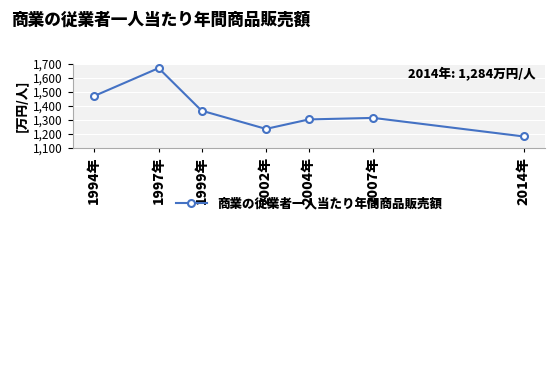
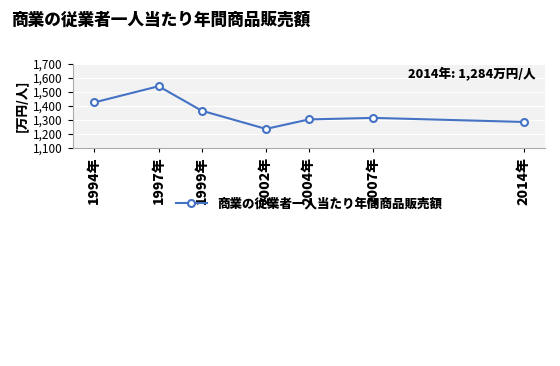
1994年: 1,470 -> 1,420
1997年: 1,670 -> 1,540
2014年: 1,180 -> 1,280
